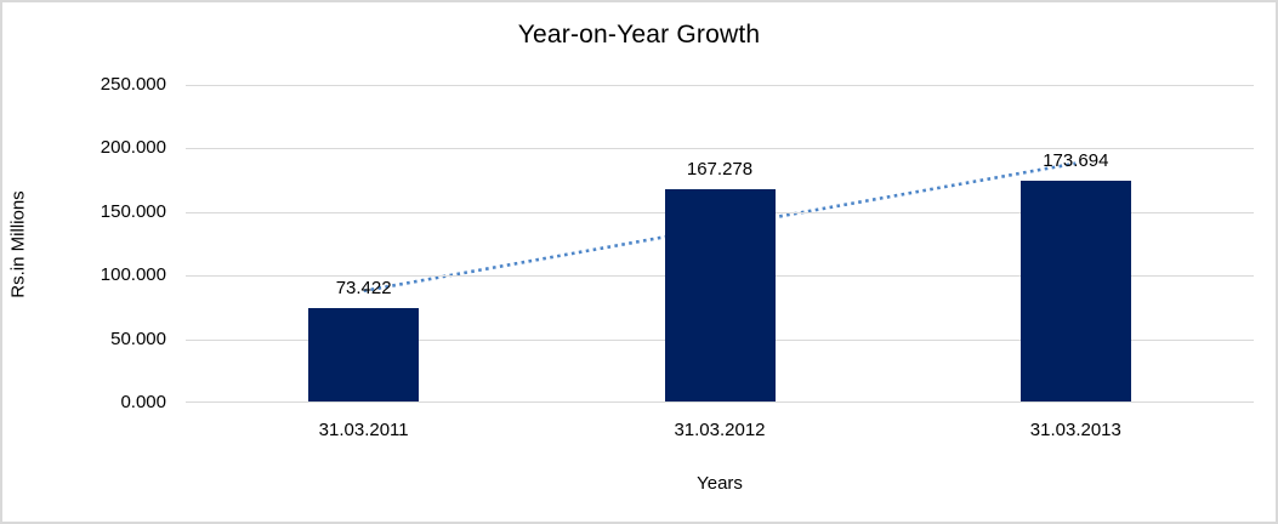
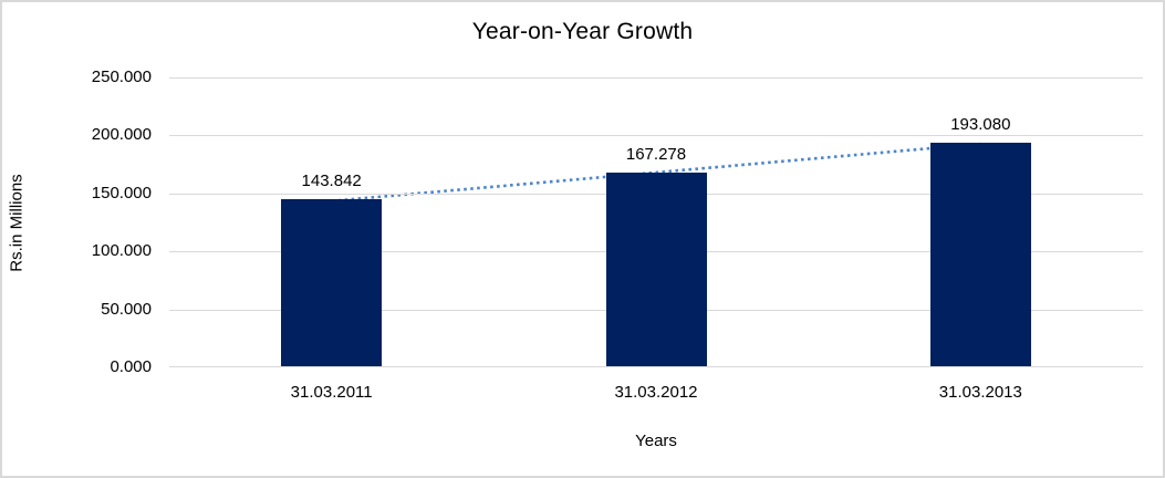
31.03.2011: 73.422 -> 143.842
31.03.2013: 173.694 -> 193.080
